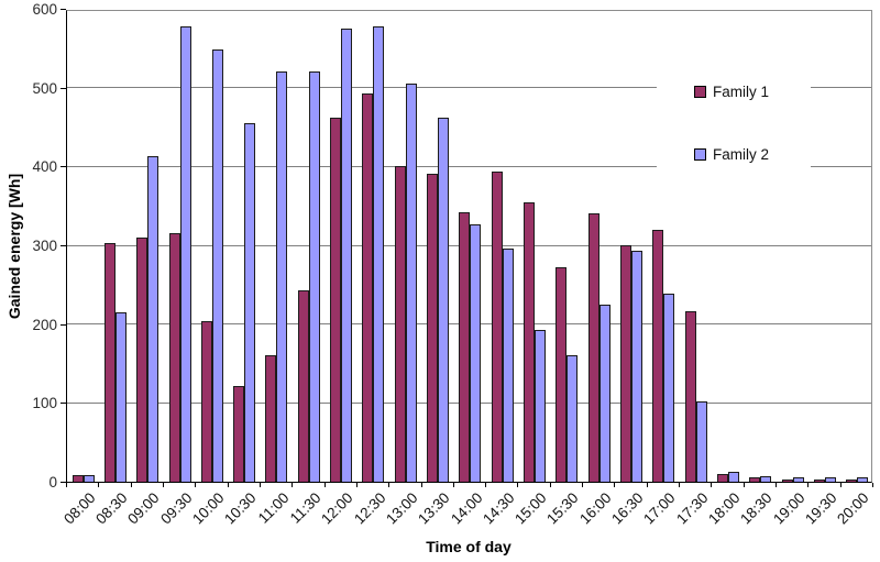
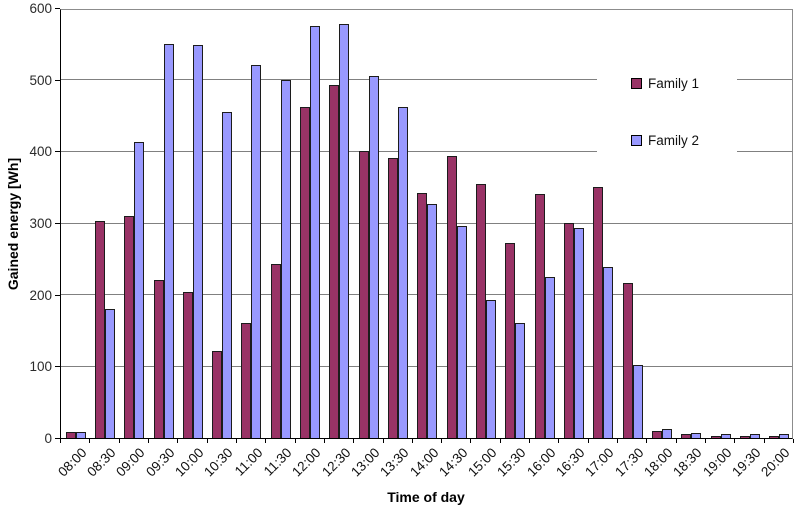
Family 2/08:30: 220 -> 180
Family 1/09:30: 320 -> 220
Family 2/09:30: 580 -> 550
Family 2/11:30: 520 -> 500
Family 1/17:00: 320 -> 350
